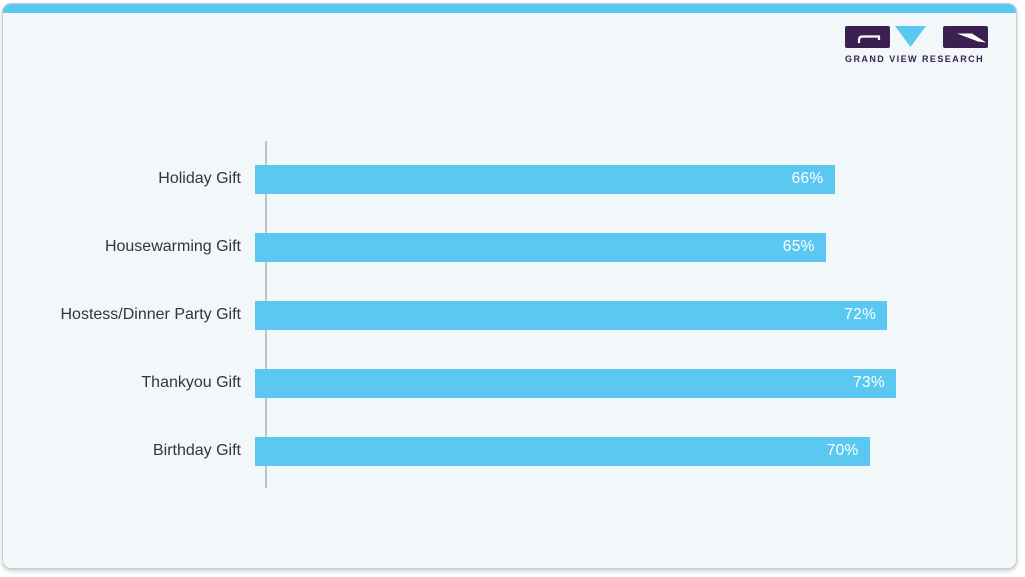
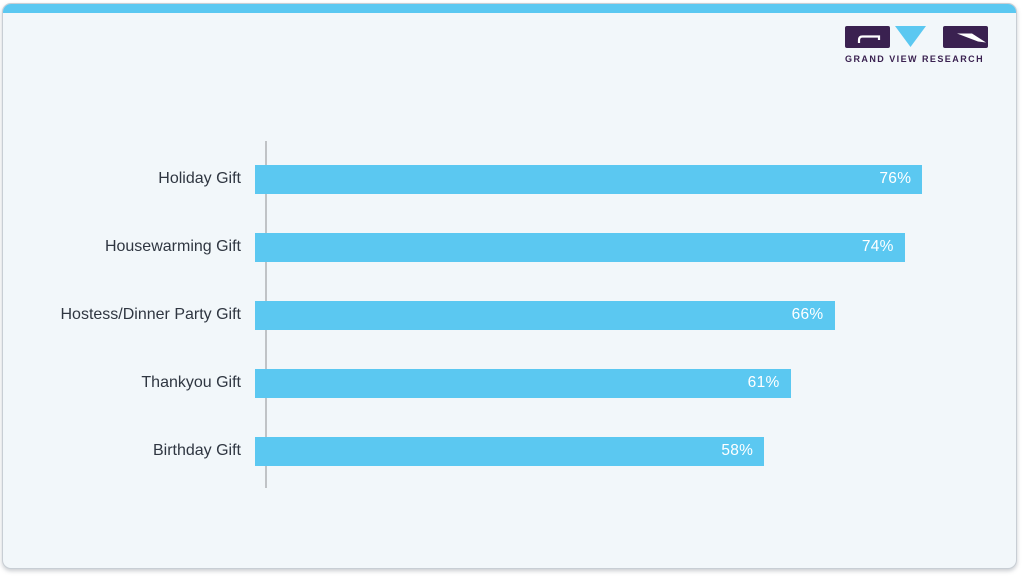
Holiday Gift: 66% -> 76%
Housewarming Gift: 65% -> 74%
Hostess/Dinner Party Gift: 72% -> 66%
Thankyou Gift: 73% -> 61%
Birthday Gift: 70% -> 58%
